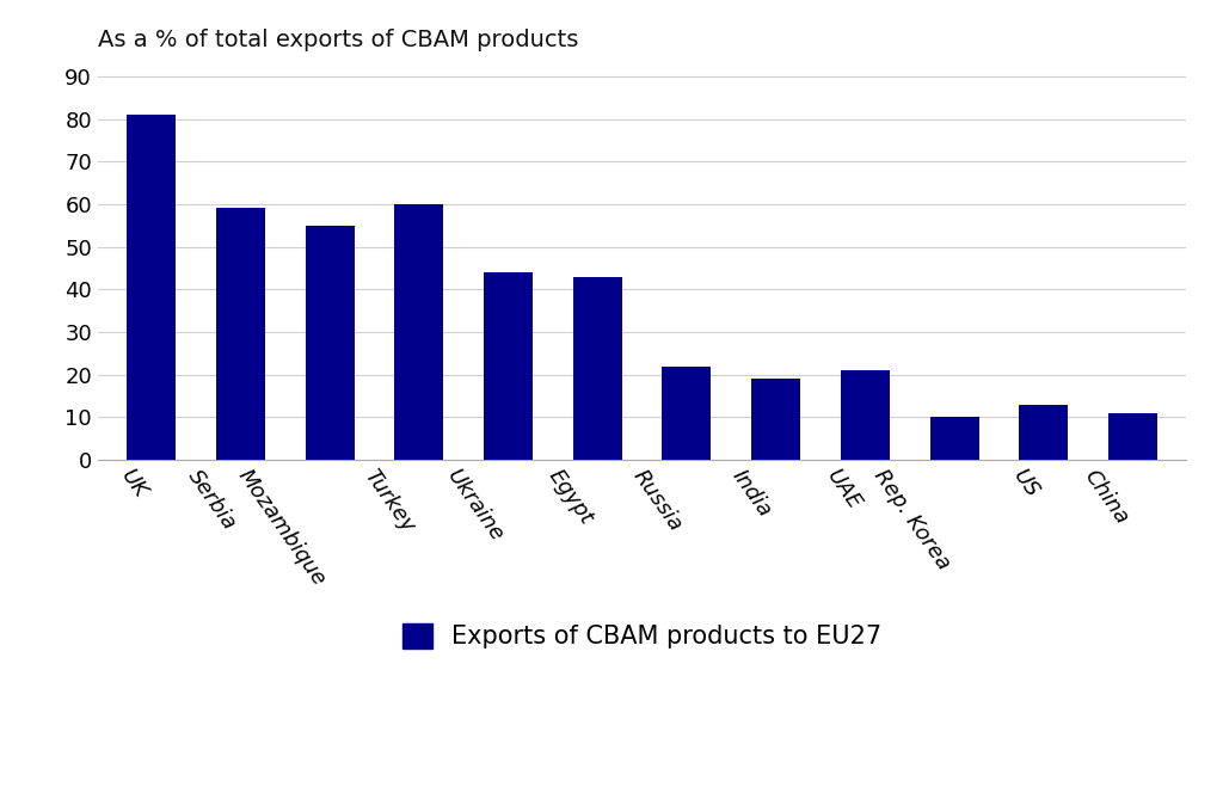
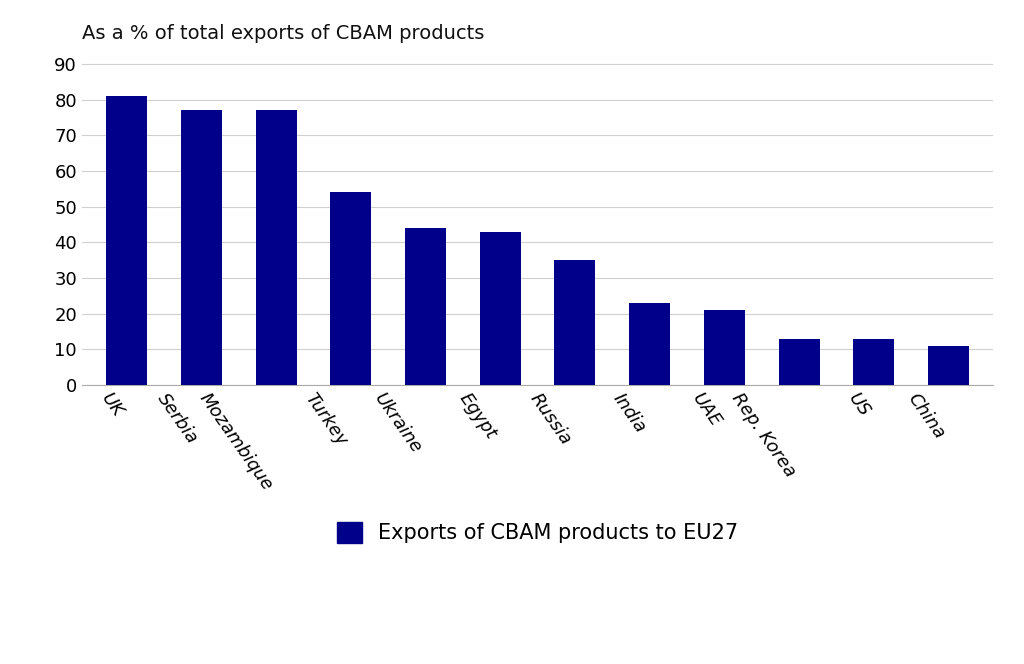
Serbia: 59 -> 77
Mozambique: 55 -> 77
Turkey: 60 -> 54
Russia: 22 -> 35
India: 19 -> 23
Rep. Korea: 10 -> 13
